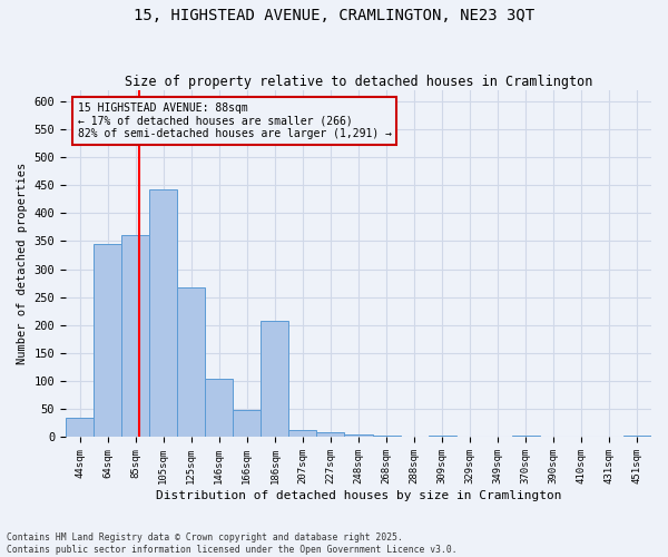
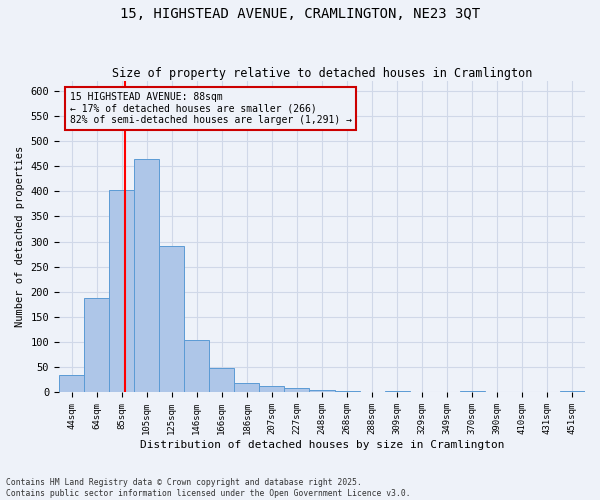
64sqm: 344 -> 188
85sqm: 360 -> 403
105sqm: 442 -> 465
125sqm: 268 -> 291
186sqm: 208 -> 18
